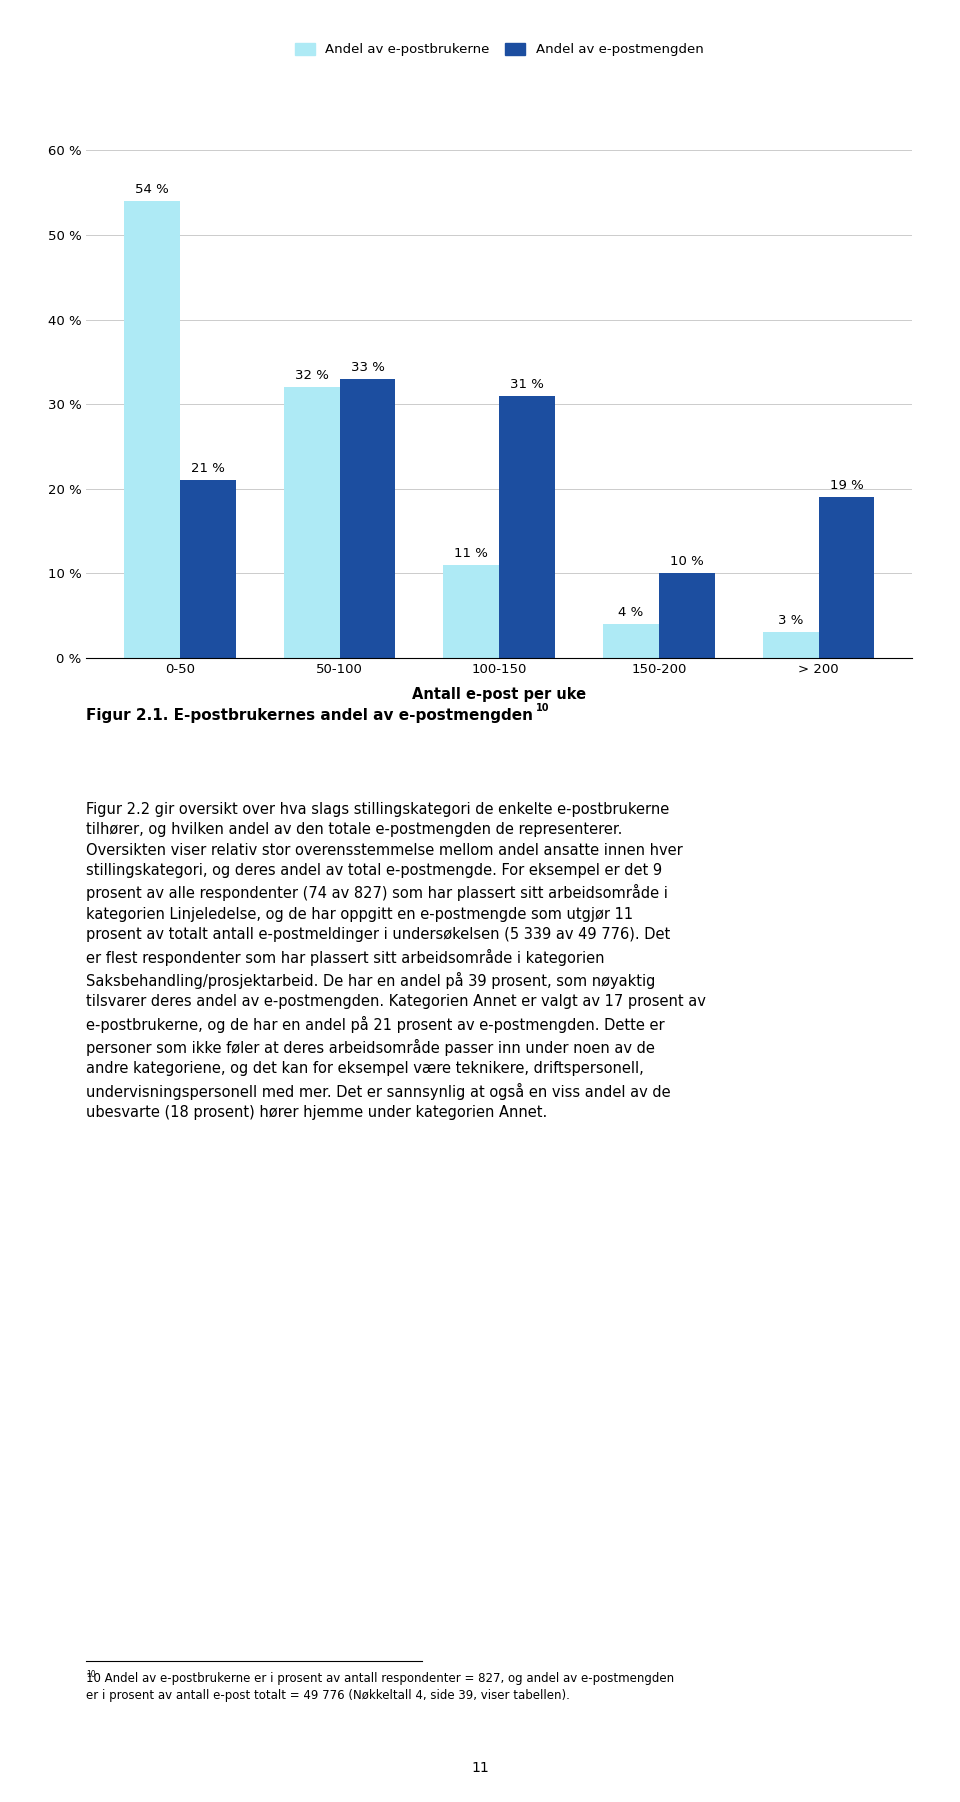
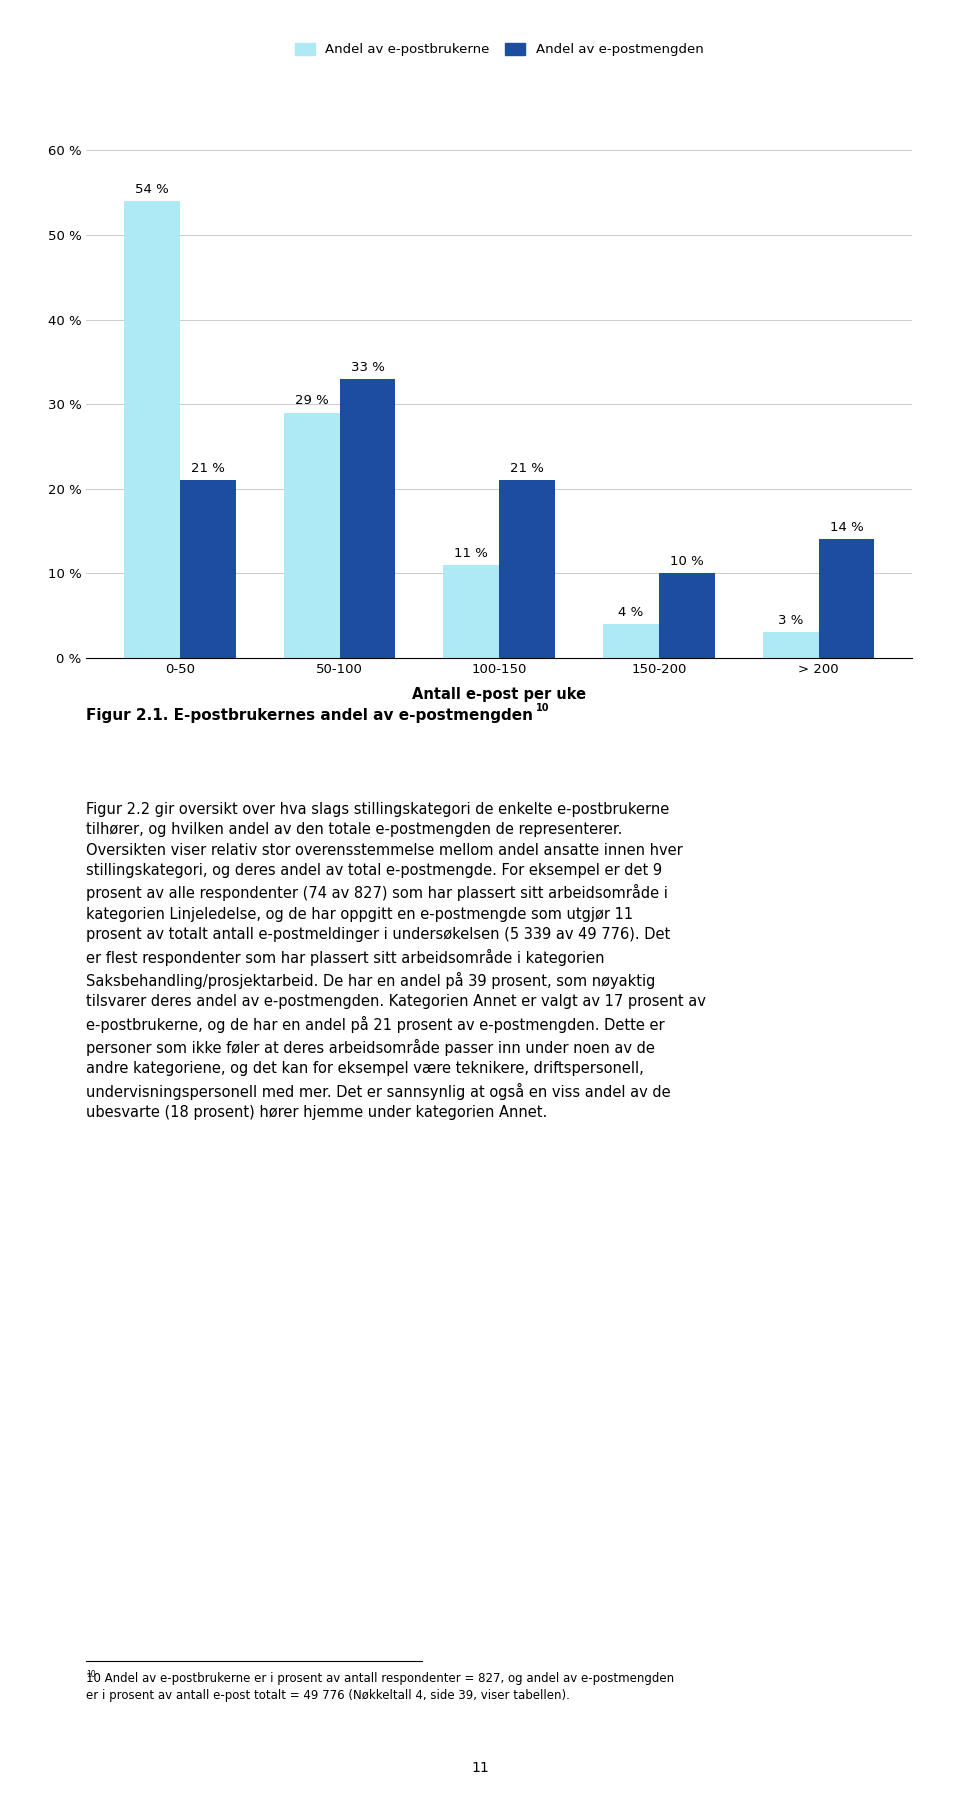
Andel av e-postbrukerne/50-100: 32 -> 29
Andel av e-postmengden/100-150: 31 -> 21
Andel av e-postmengden/> 200: 19 -> 14
